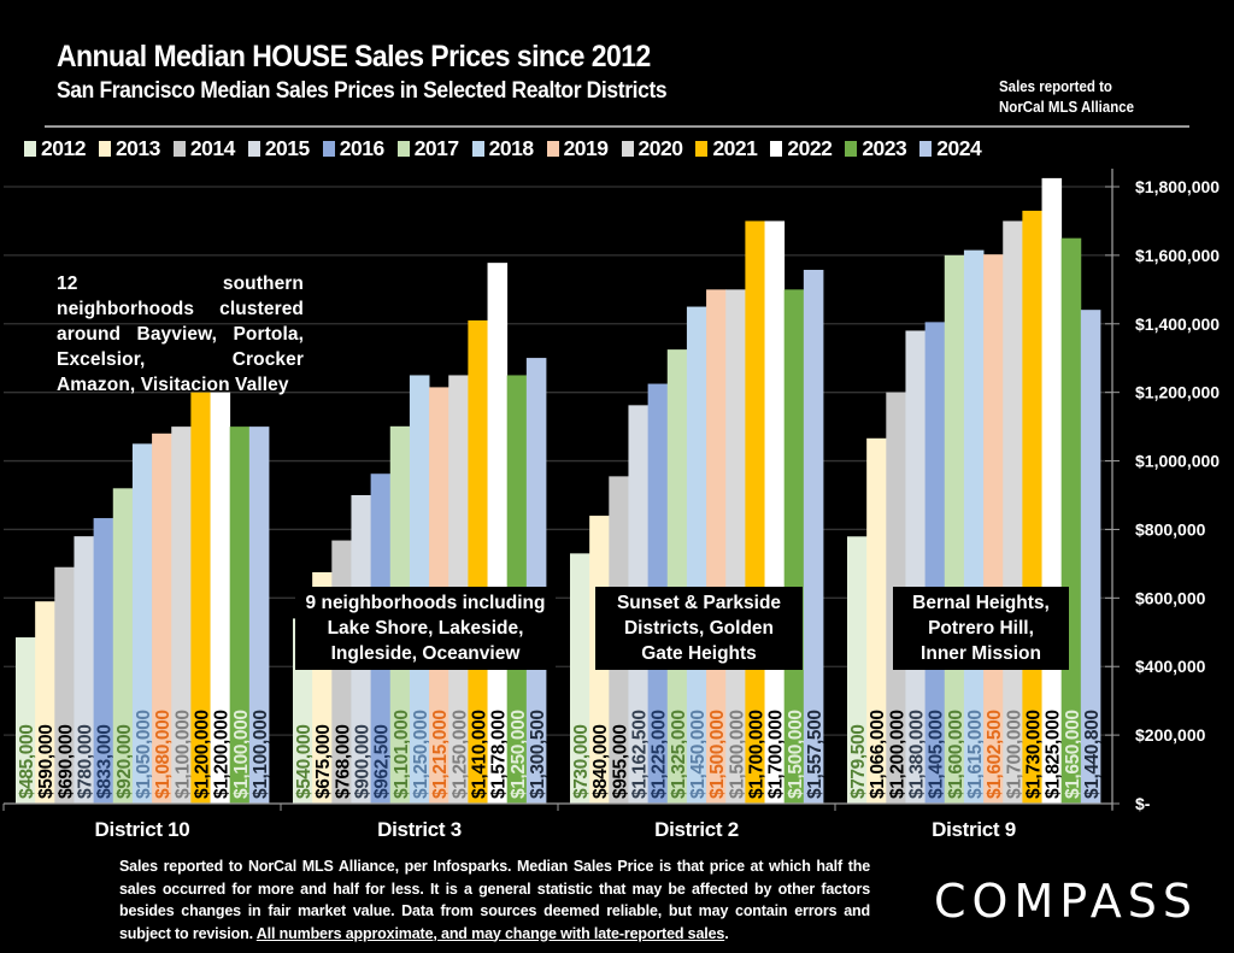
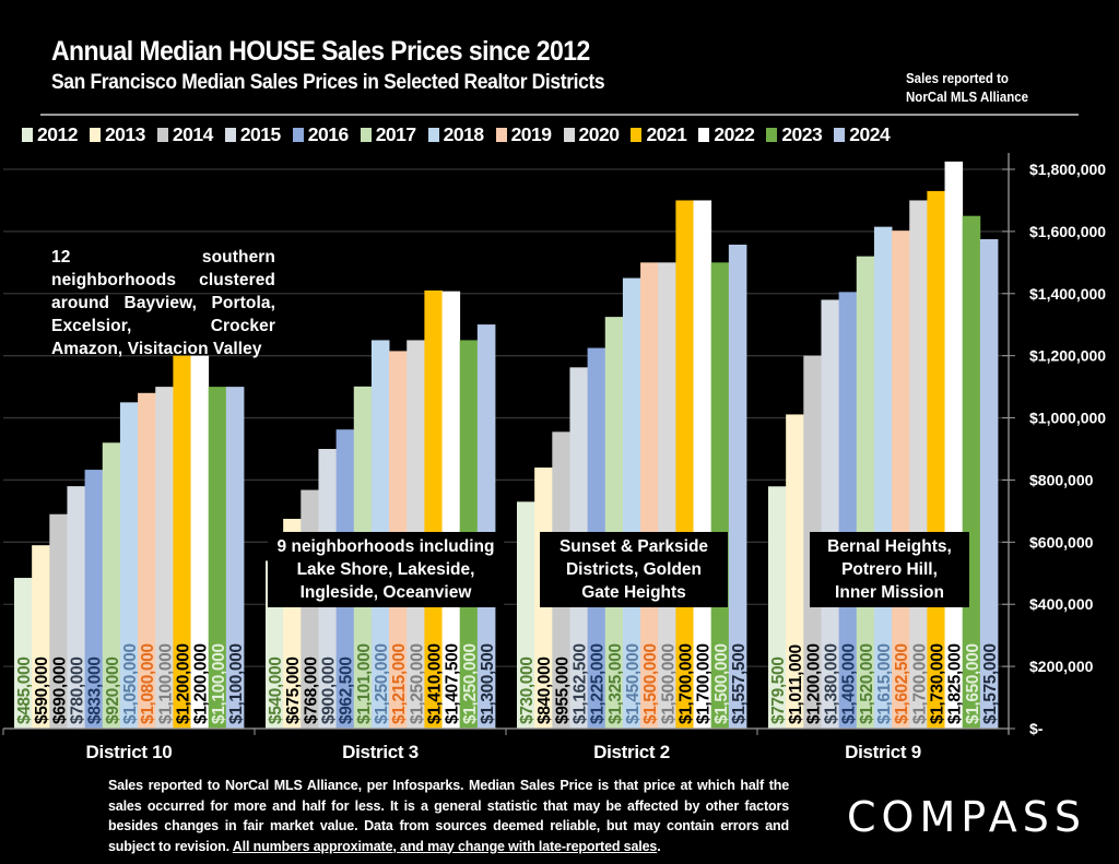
2022/District 3: $1,578,000 -> $1,407,500
2013/District 9: $1,066,000 -> $1,011,000
2017/District 9: $1,600,000 -> $1,520,000
2024/District 9: $1,440,800 -> $1,575,000
